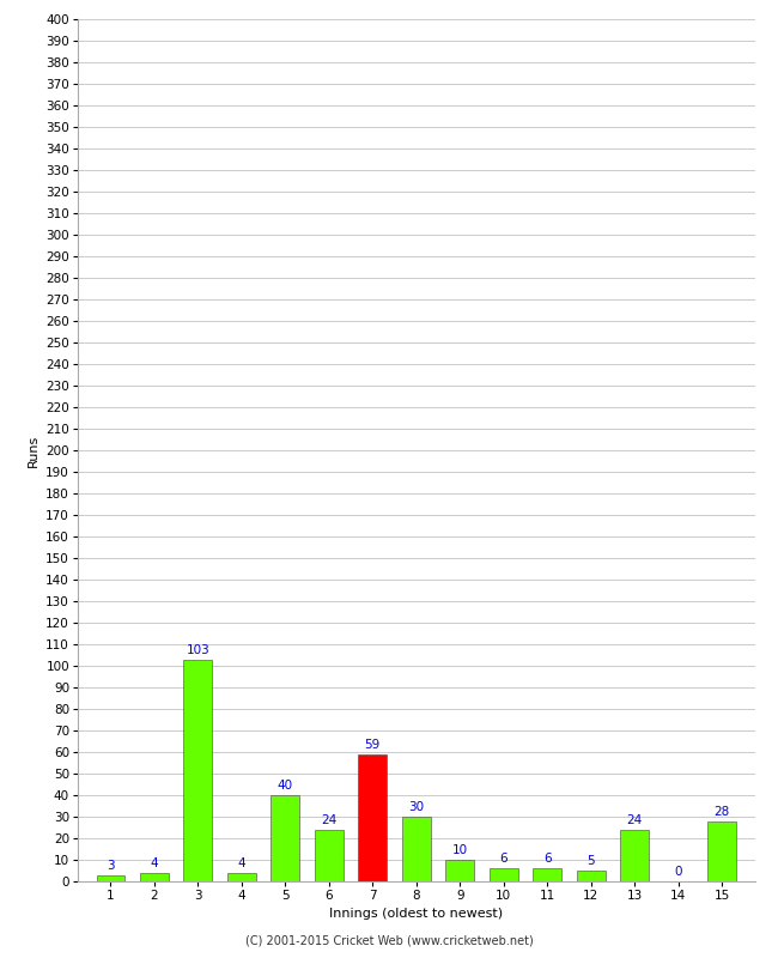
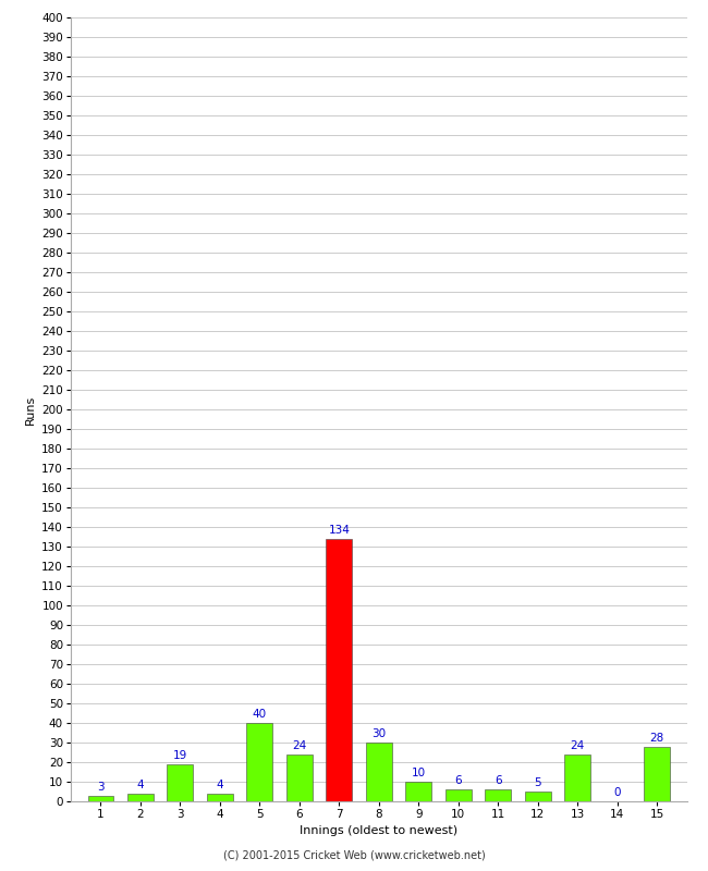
3: 103 -> 19
7: 59 -> 134
